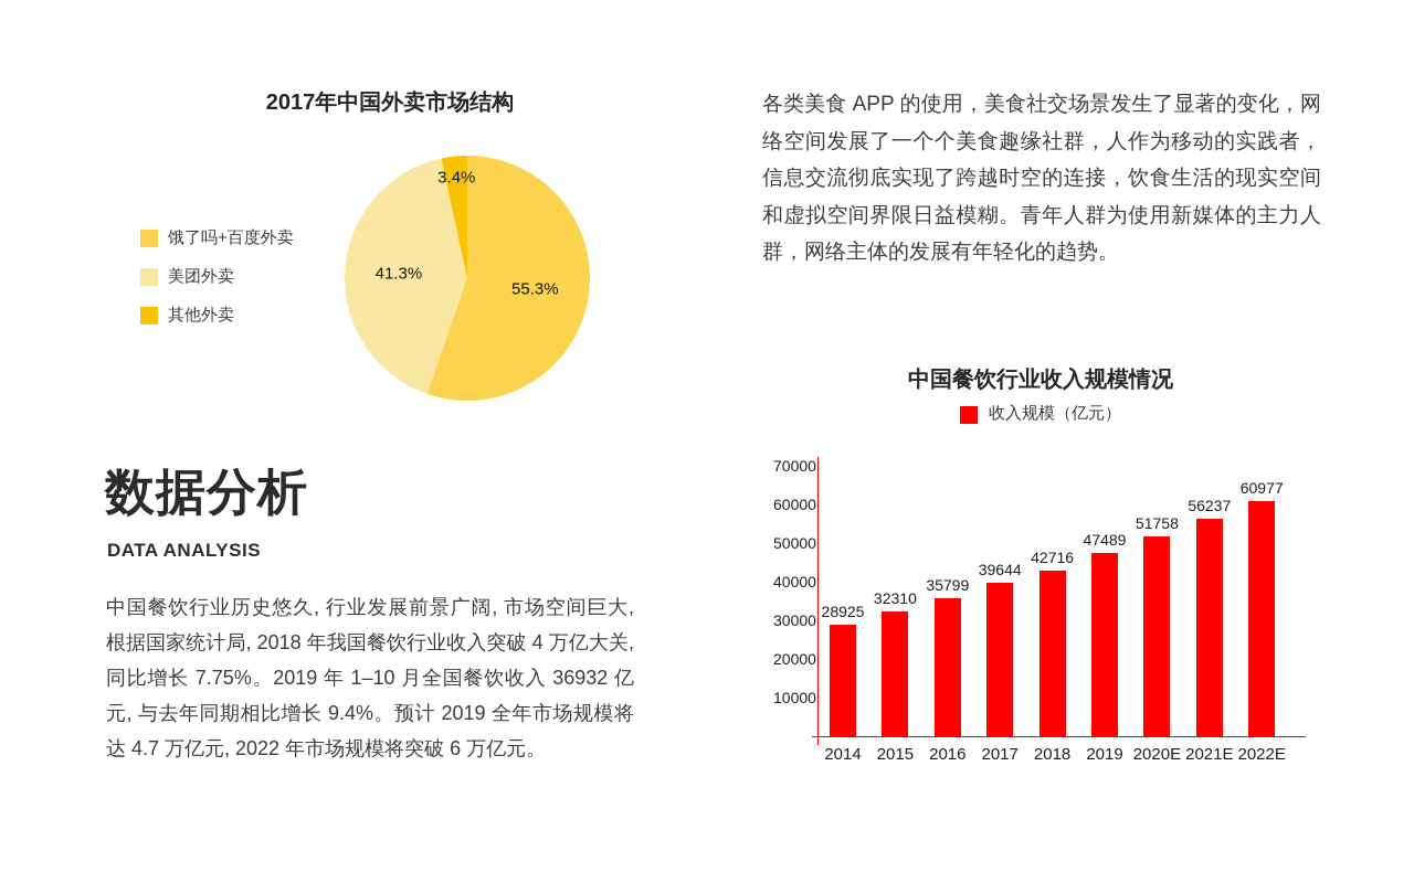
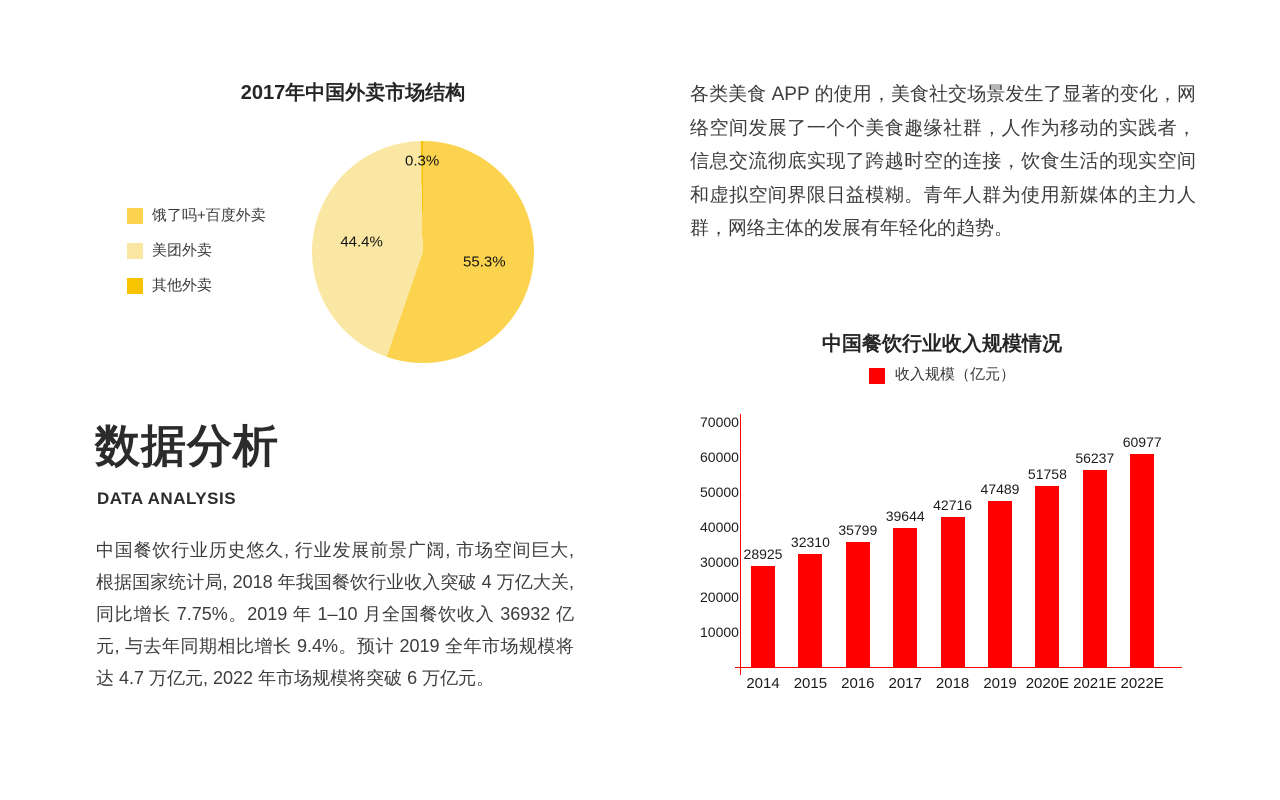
2017年中国外卖市场结构/美团外卖: 41.3% -> 44.4%
2017年中国外卖市场结构/其他外卖: 3.4% -> 0.3%
